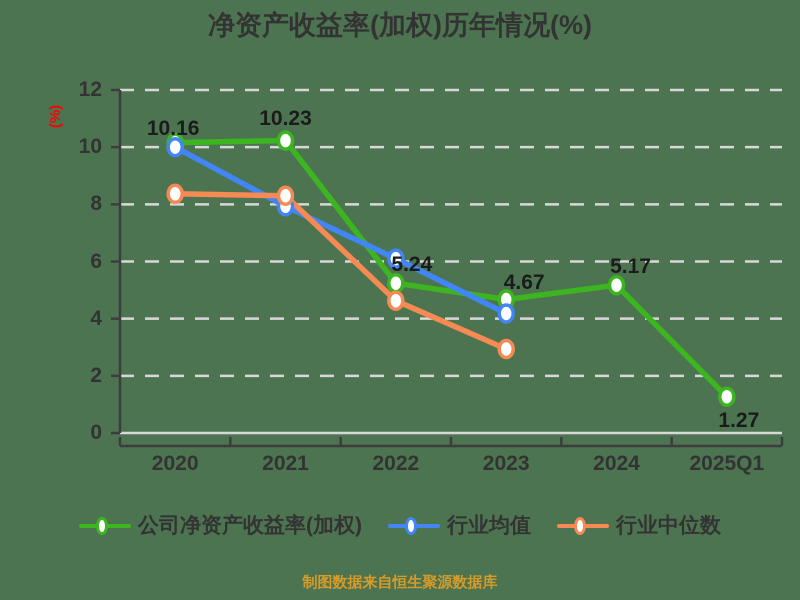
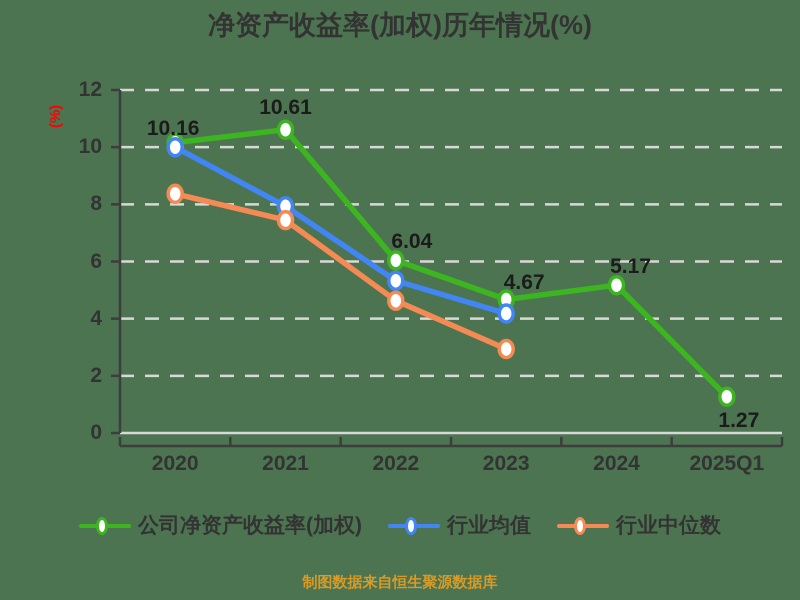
公司净资产收益率(加权)/2021: 10.23 -> 10.61
行业中位数/2021: 8.3 -> 7.5
公司净资产收益率(加权)/2022: 5.24 -> 6.04
行业均值/2022: 6.1 -> 5.3
